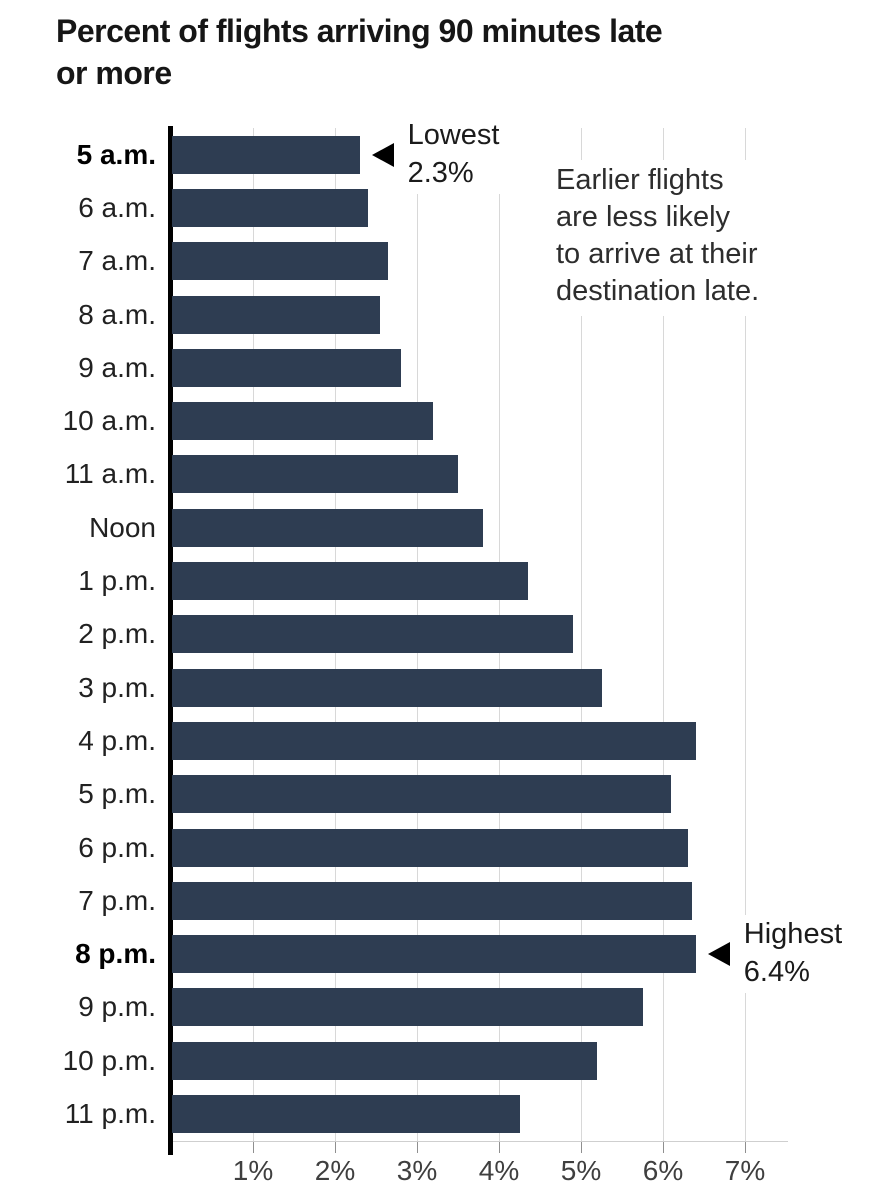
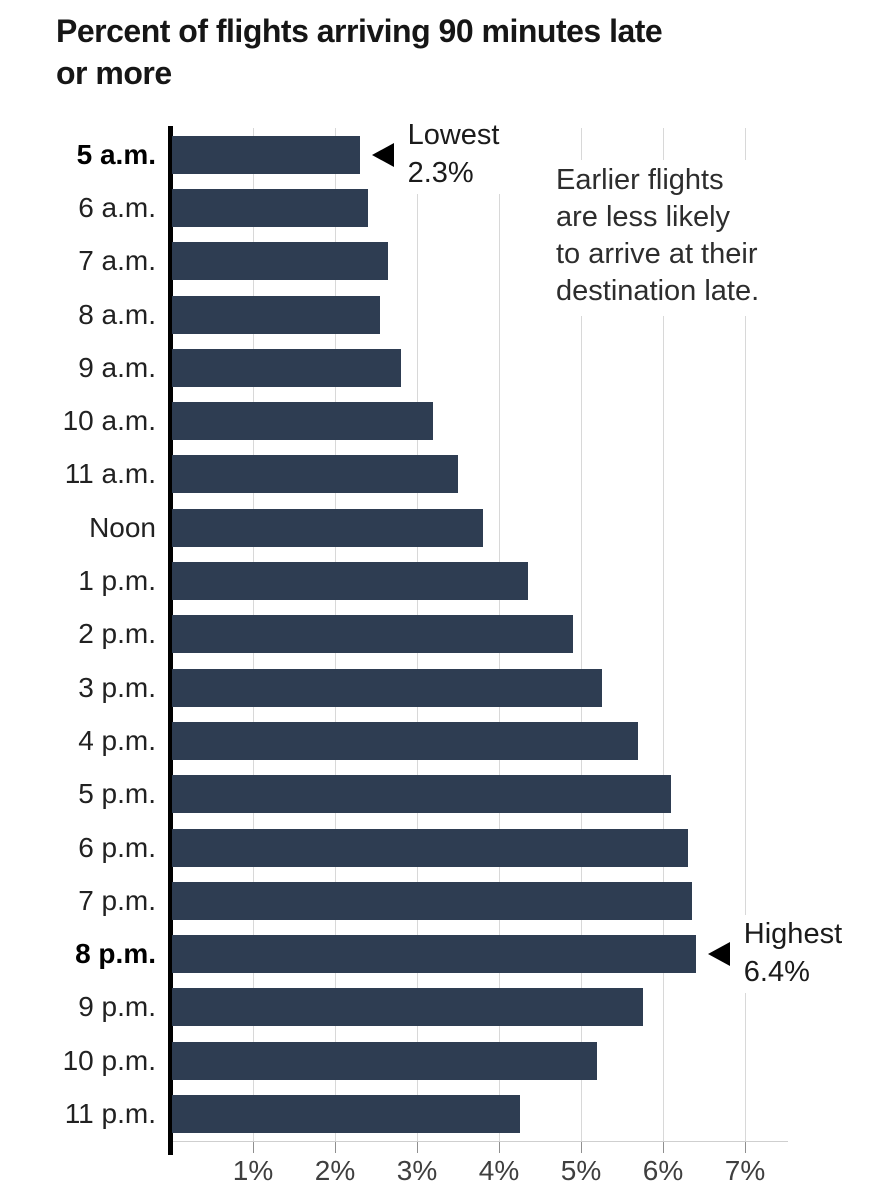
4 p.m.: 6.4% -> 5.7%
